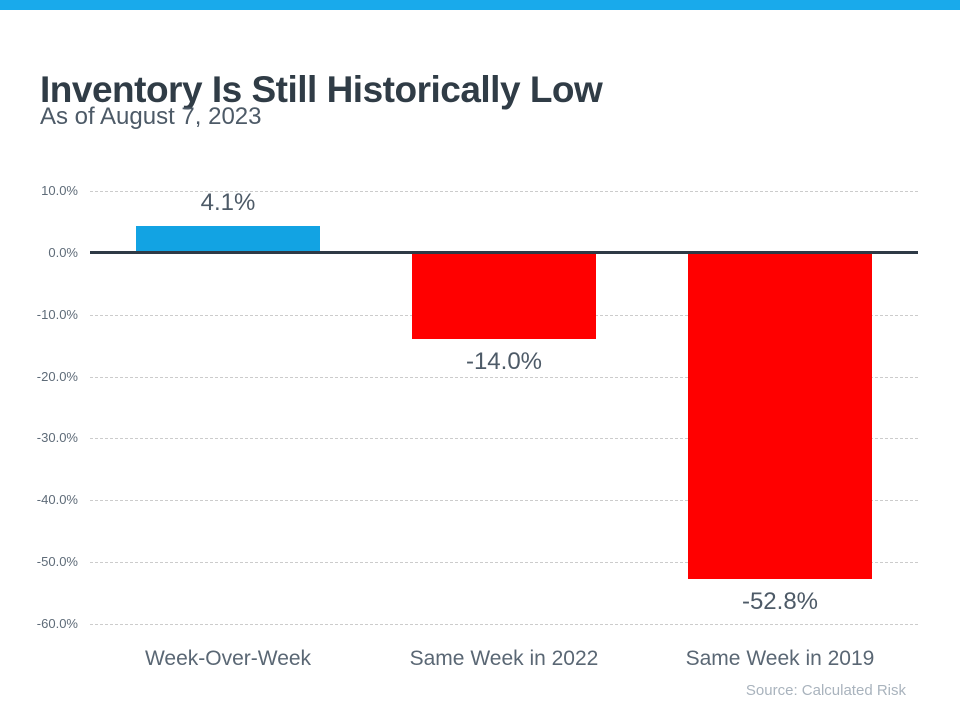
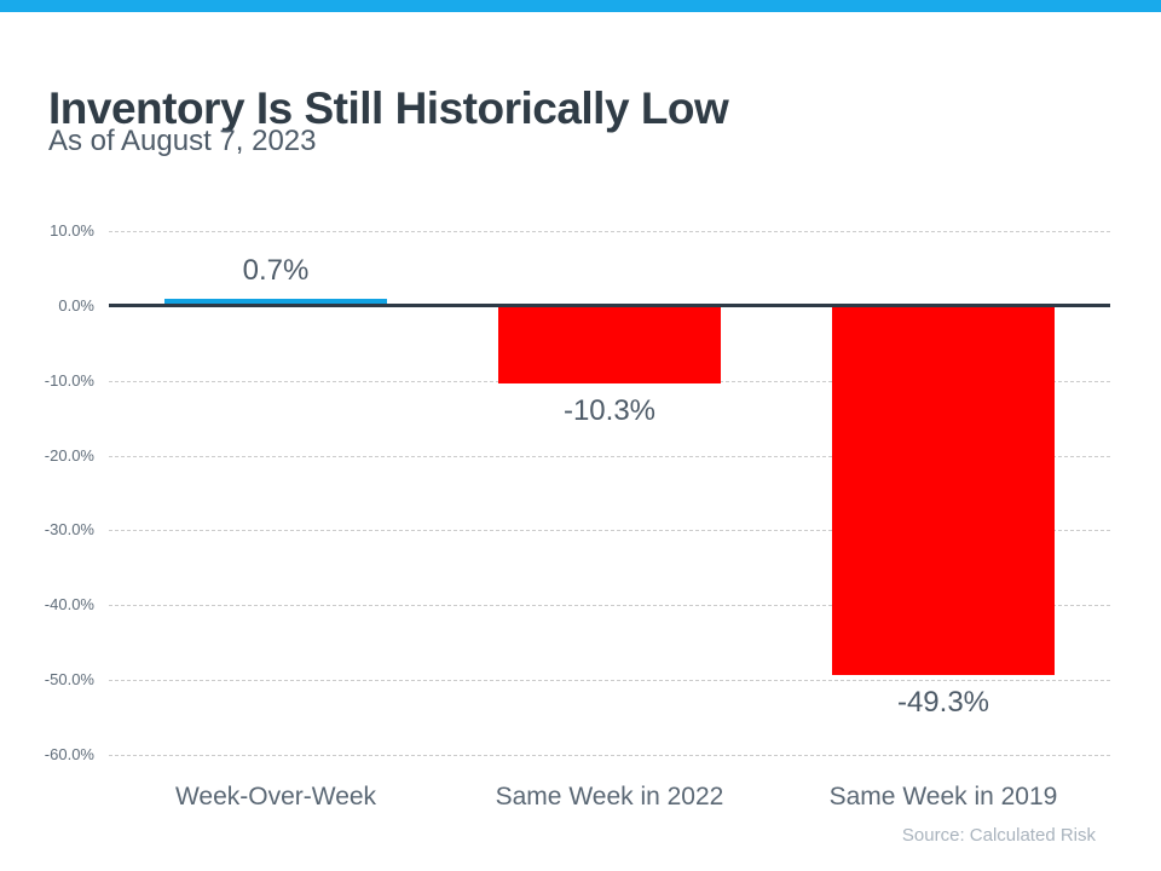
Week-Over-Week: 4.1% -> 0.7%
Same Week in 2022: -14.0% -> -10.3%
Same Week in 2019: -52.8% -> -49.3%
